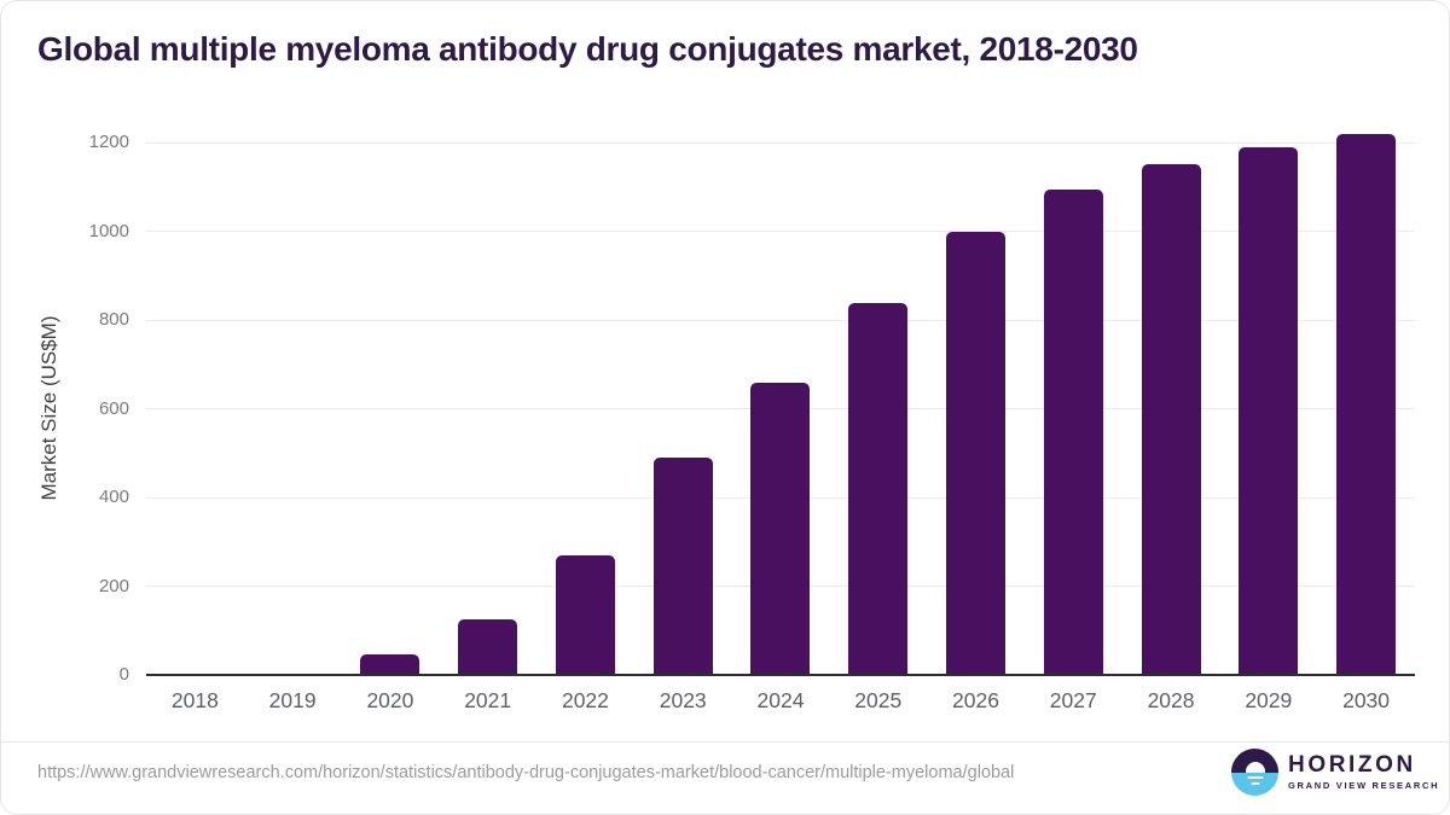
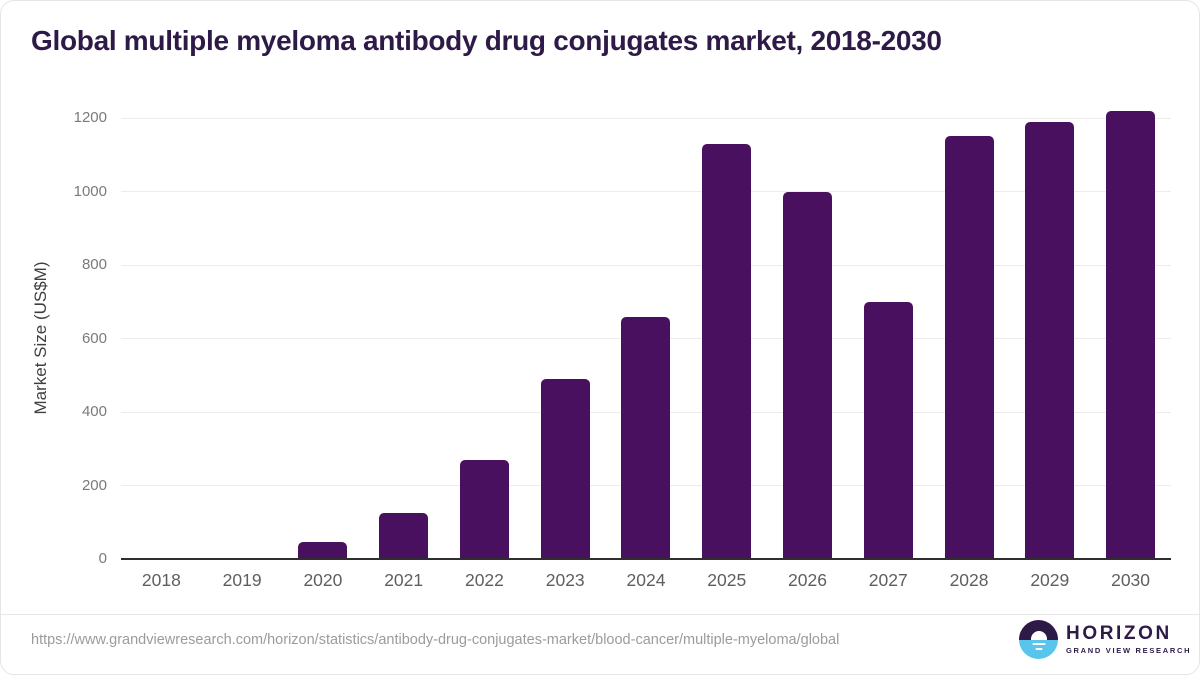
2025: 840 -> 1130
2027: 1100 -> 700
